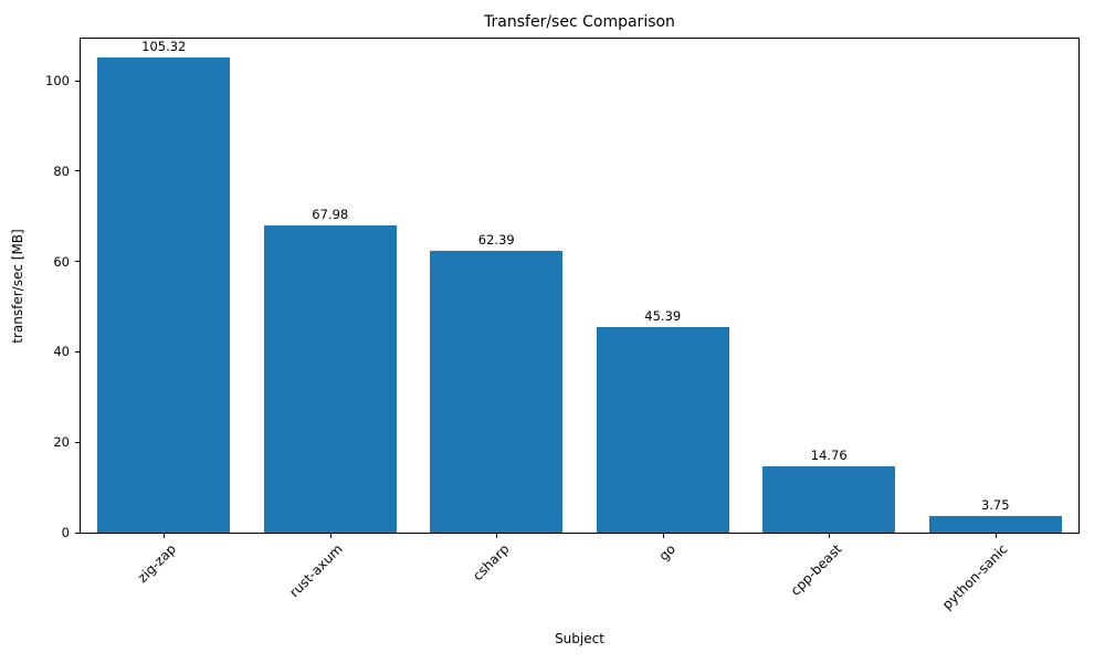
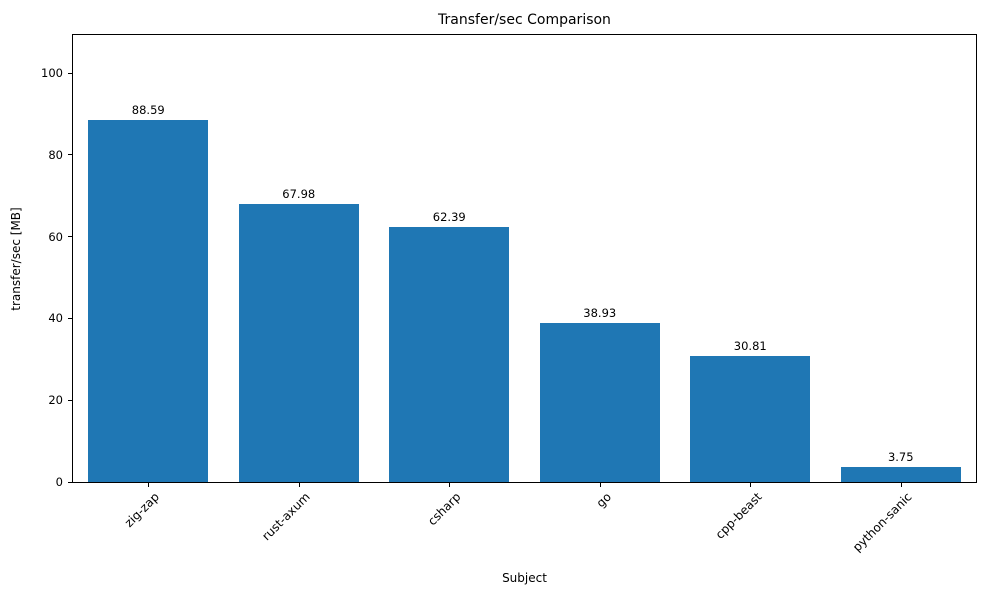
zig-zap: 105.32 -> 88.59
go: 45.39 -> 38.93
cpp-beast: 14.76 -> 30.81
